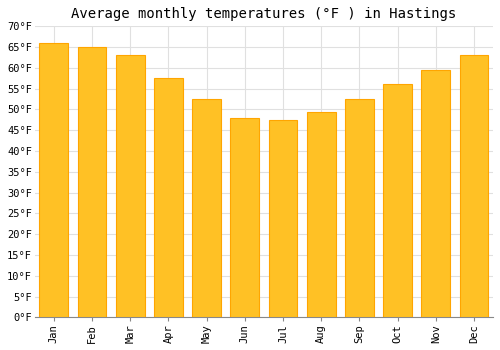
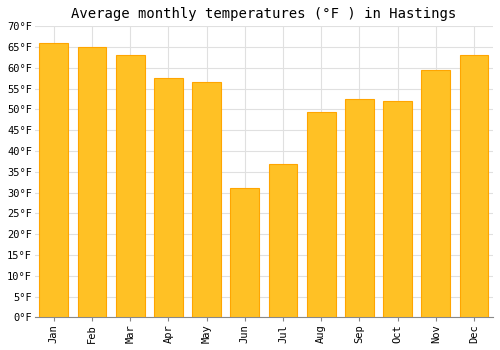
May: 52.5°F -> 56.5°F
Jun: 48.0°F -> 31.0°F
Jul: 47.5°F -> 37.0°F
Oct: 56.0°F -> 52.0°F
